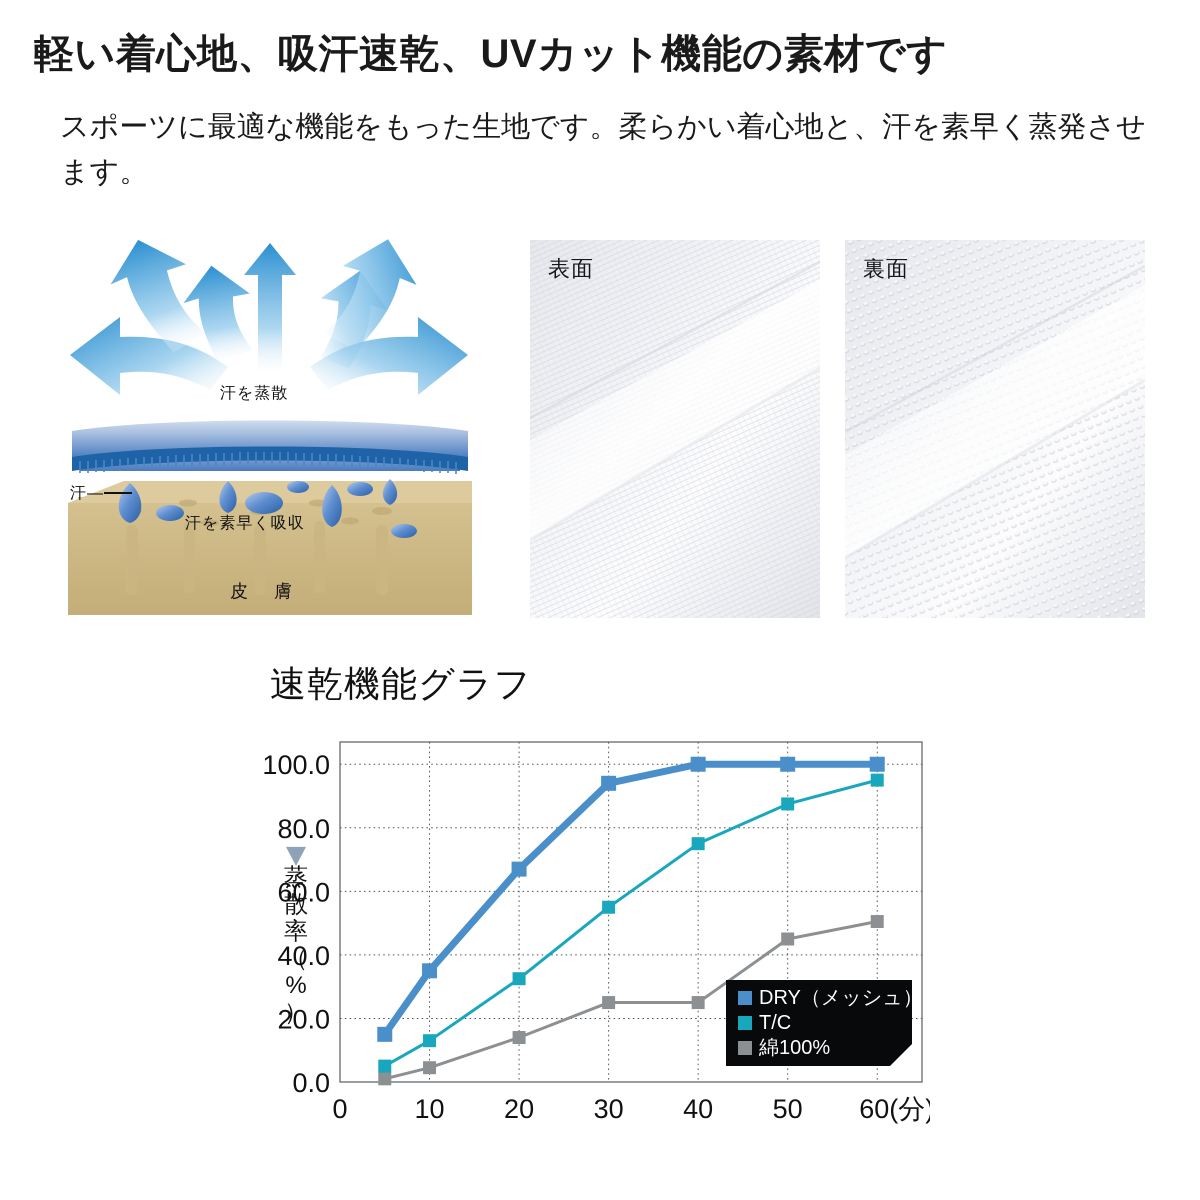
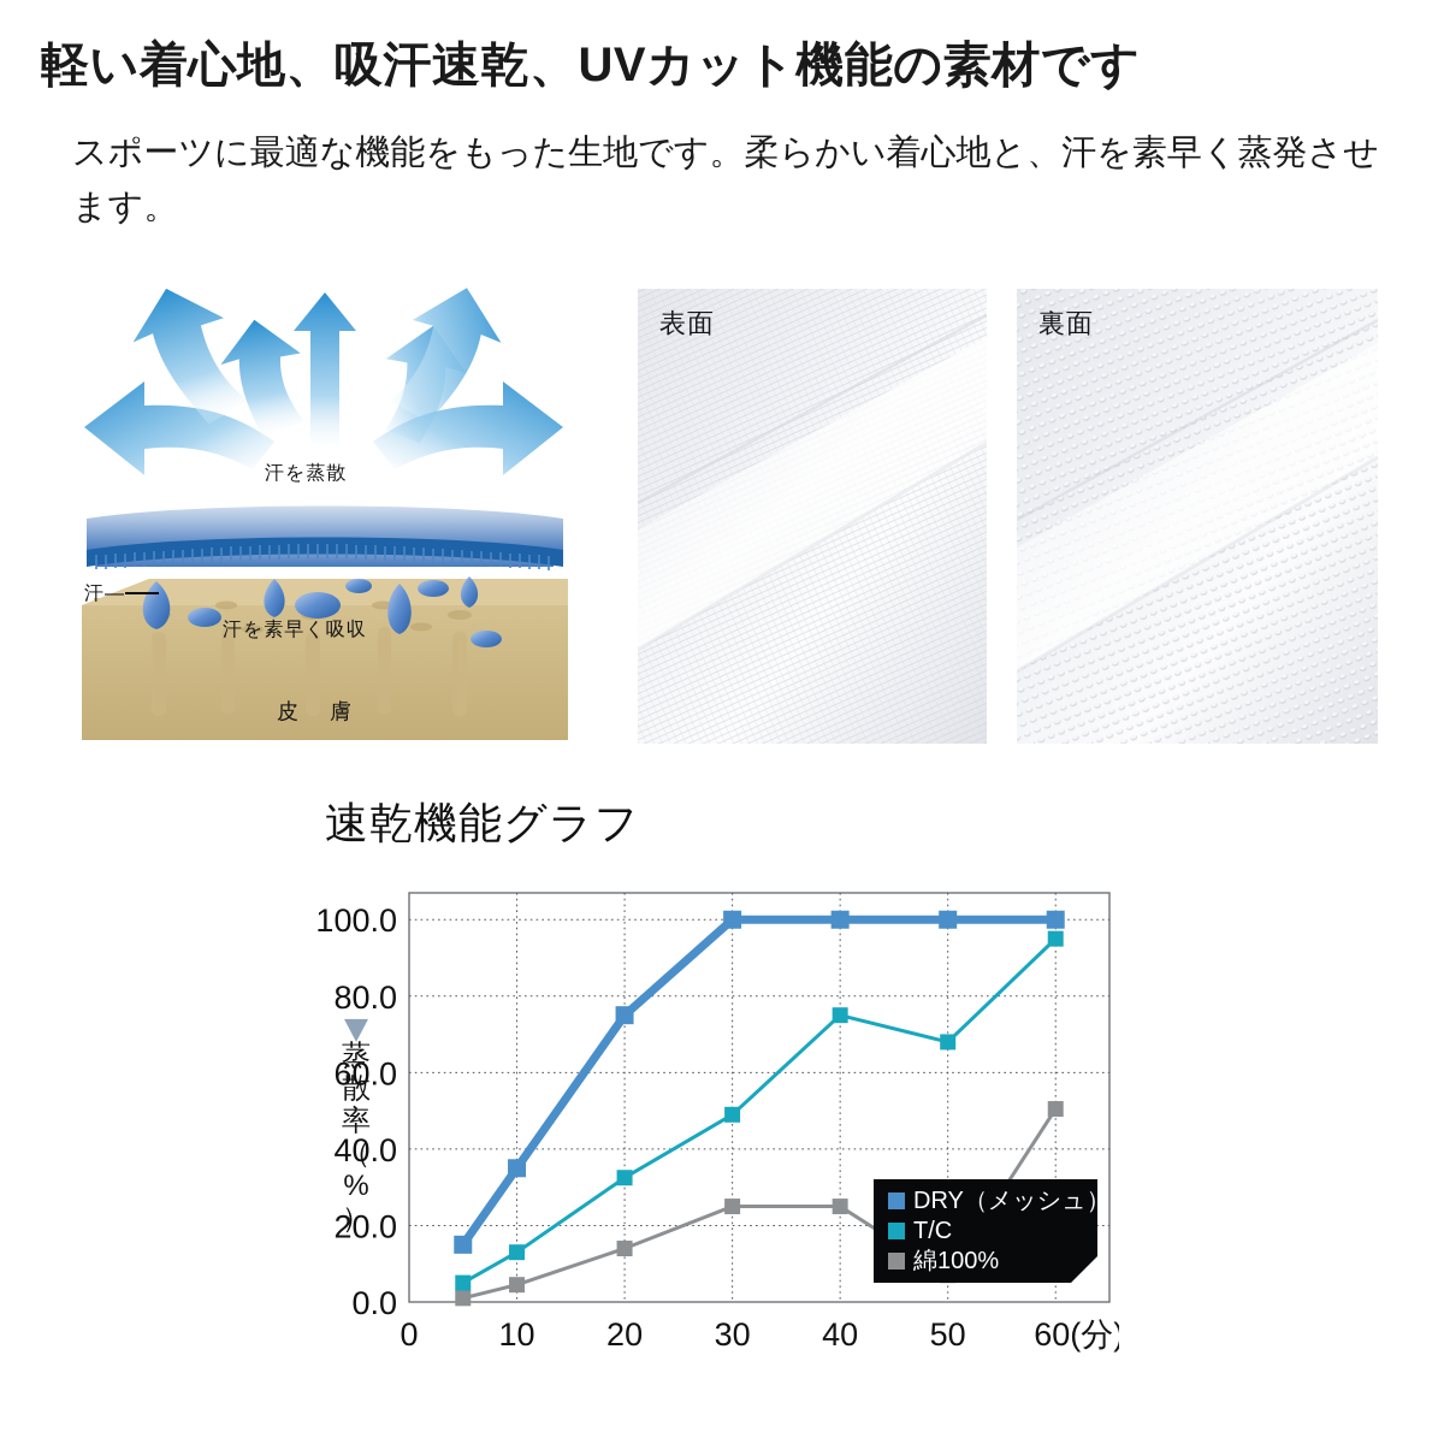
DRY（メッシュ）/20: 67 -> 75
DRY（メッシュ）/30: 94 -> 100
T/C/30: 55 -> 49
T/C/50: 88 -> 68
綿100%/50: 45 -> 7
